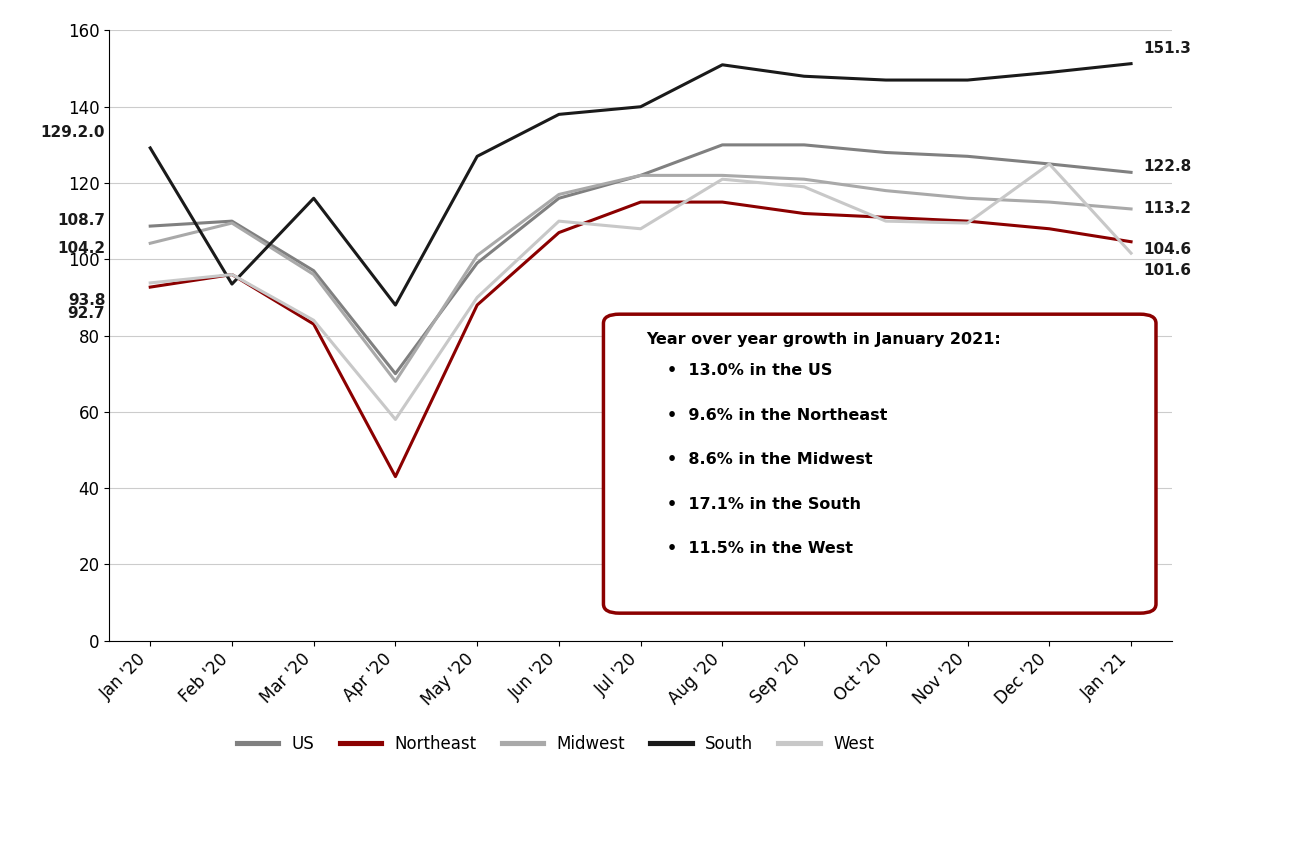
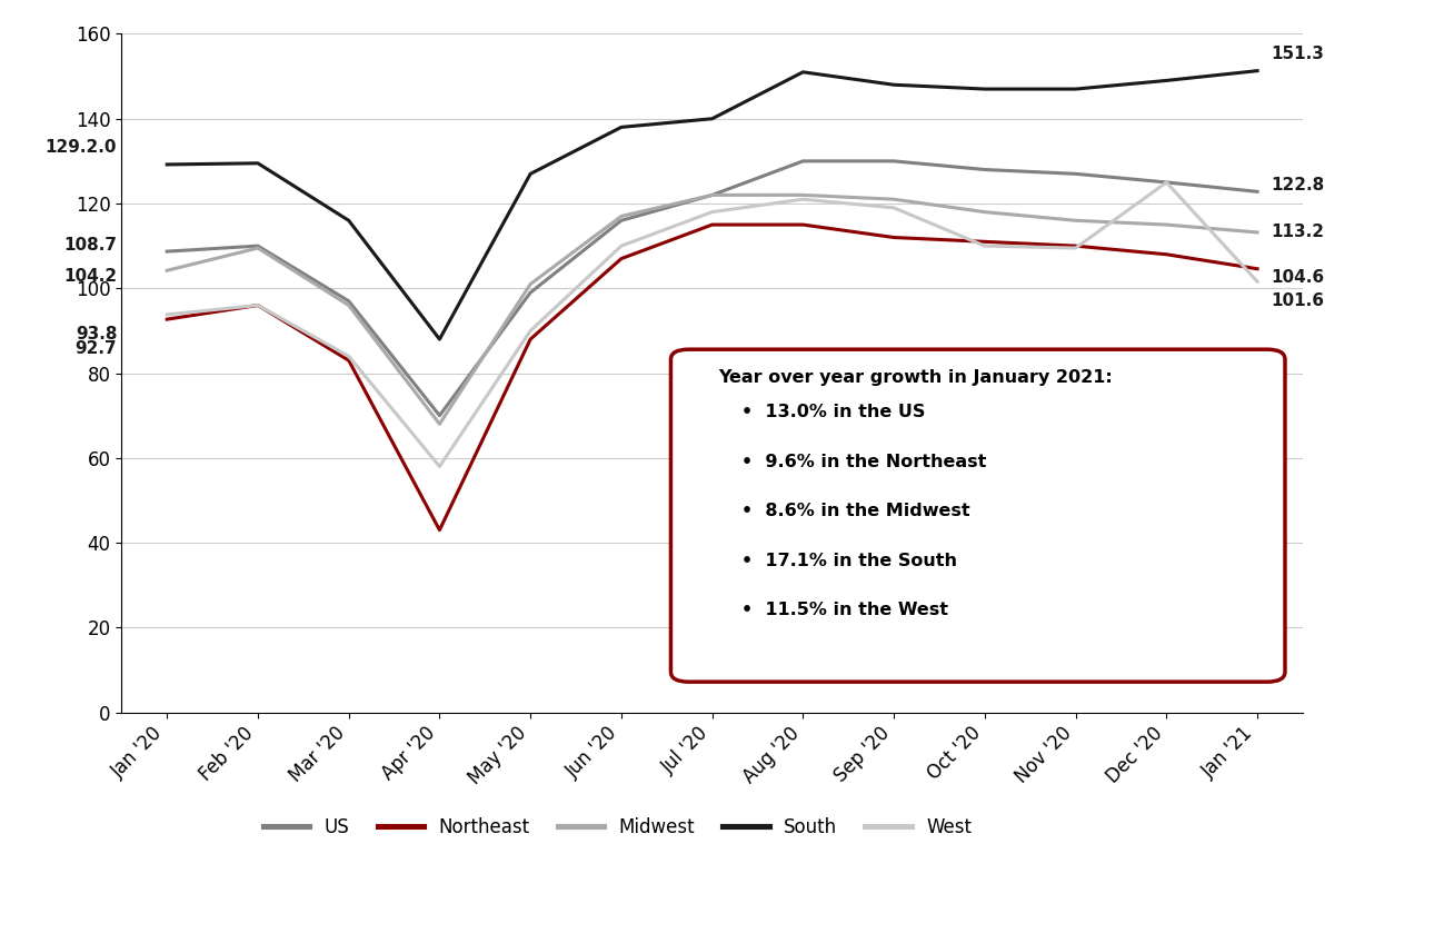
South/Feb '20: 93.5 -> 129.5
West/Jul '20: 108.0 -> 118.0
